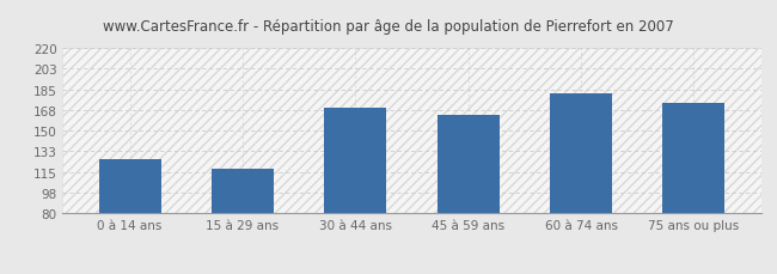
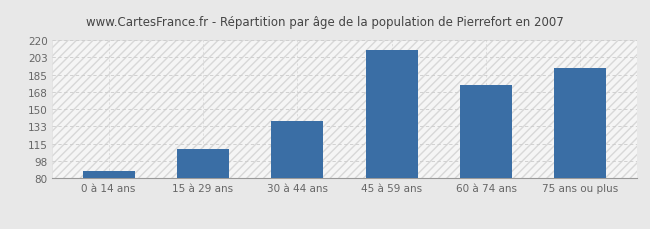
0 à 14 ans: 126 -> 88
15 à 29 ans: 118 -> 110
30 à 44 ans: 170 -> 138
45 à 59 ans: 164 -> 210
60 à 74 ans: 182 -> 175
75 ans ou plus: 174 -> 192
